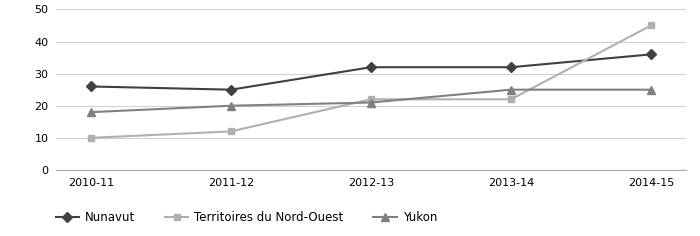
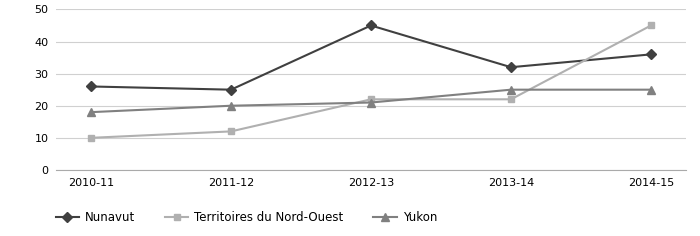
Nunavut/2012-13: 32 -> 45
